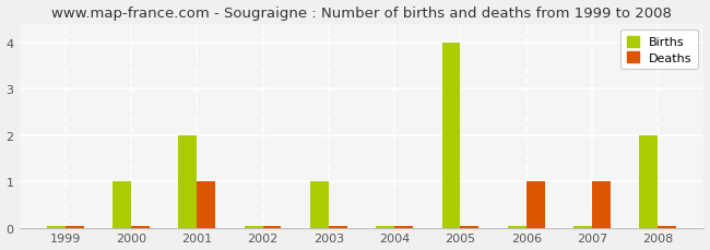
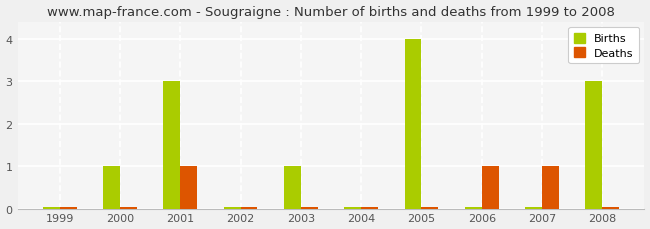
Births/2001: 2 -> 3
Births/2008: 2 -> 3
